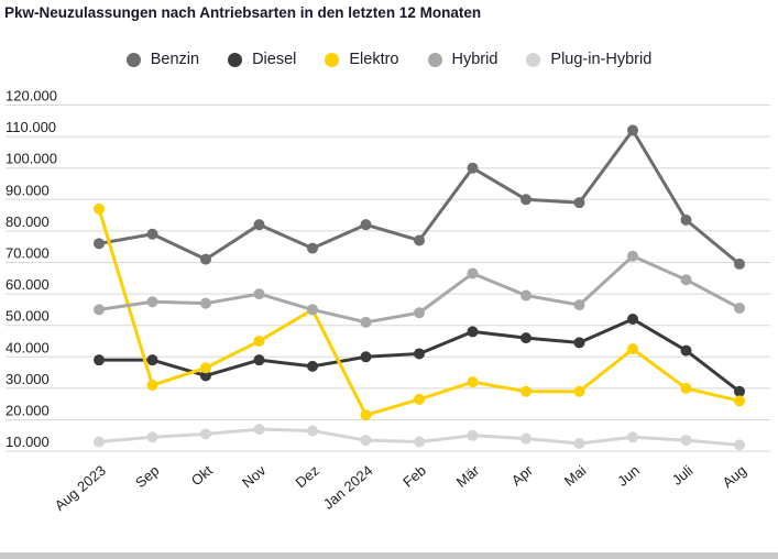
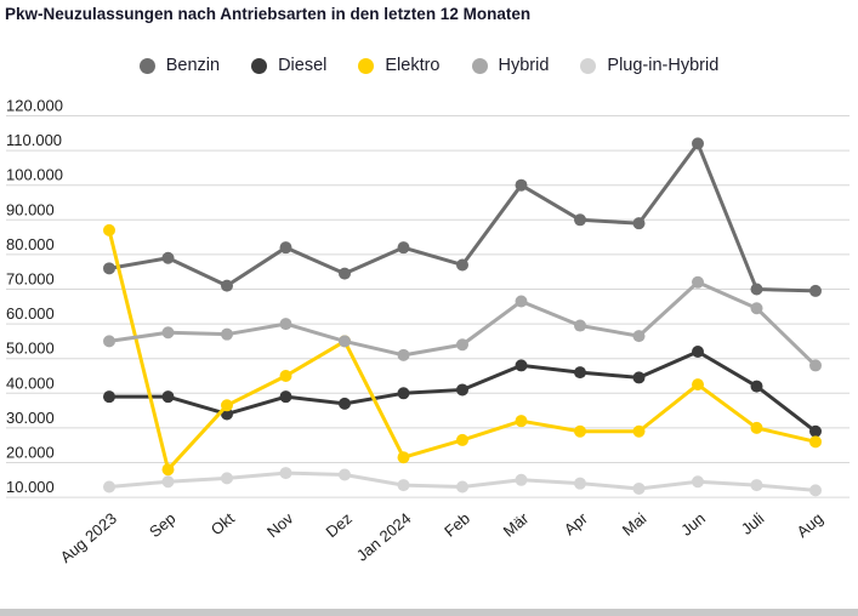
Elektro/Sep: 31000 -> 18000
Benzin/Juli: 84000 -> 70000
Hybrid/Aug: 56000 -> 48000
